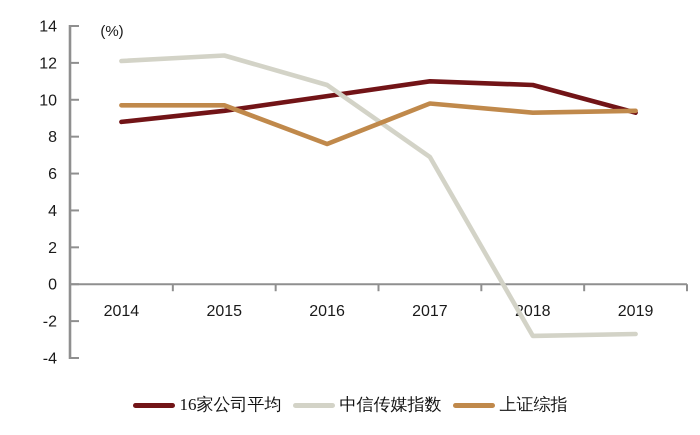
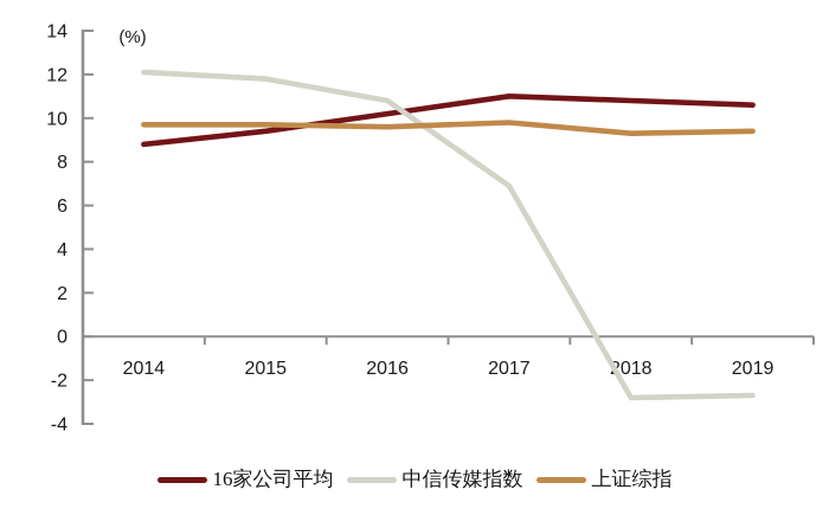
中信传媒指数/2015: 12.4 -> 11.8
上证综指/2016: 7.6 -> 9.6
16家公司平均/2019: 9.3 -> 10.6
